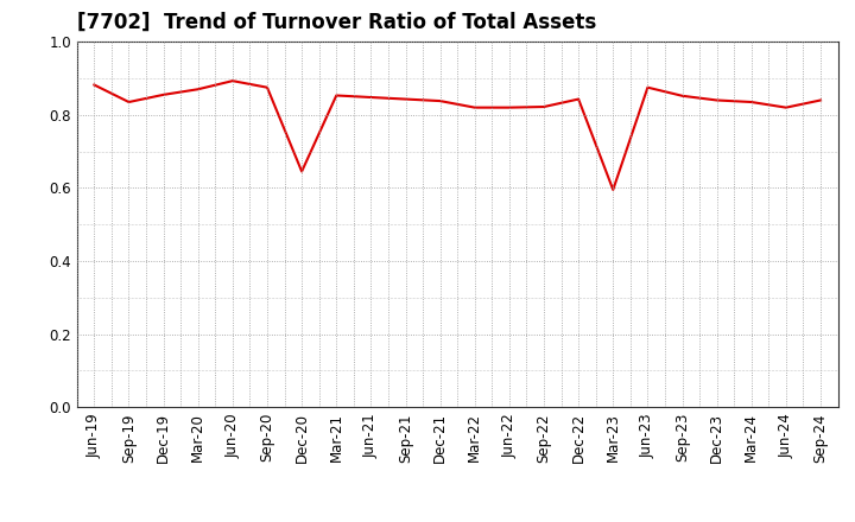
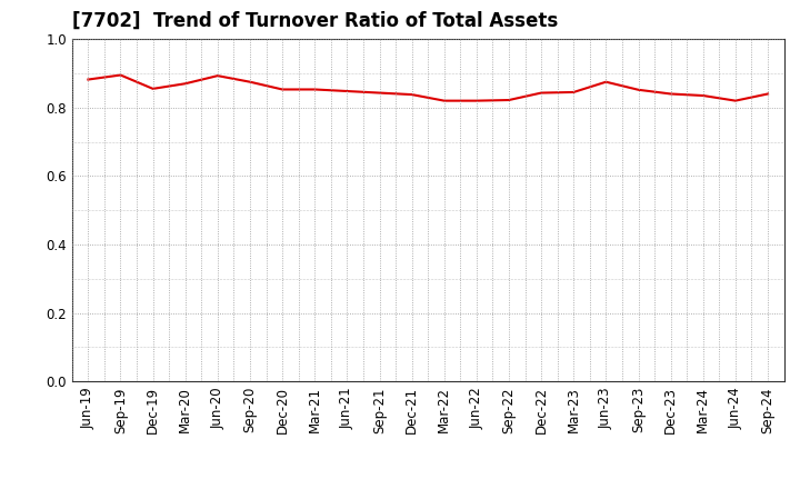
Sep-19: 0.835 -> 0.895
Dec-20: 0.645 -> 0.853
Mar-23: 0.595 -> 0.845
